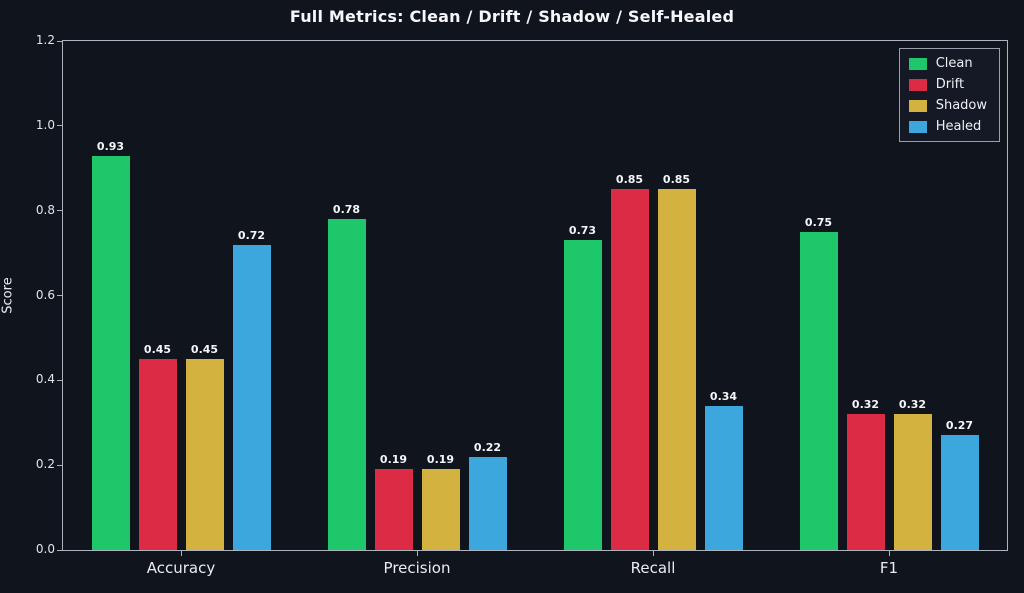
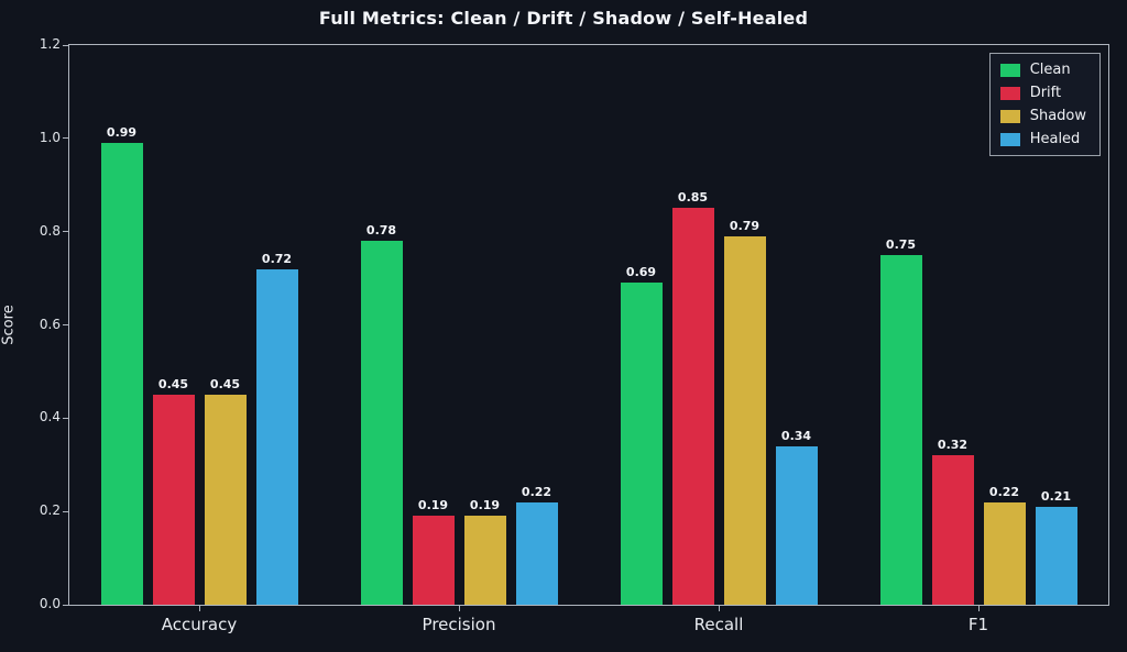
Clean/Accuracy: 0.93 -> 0.99
Clean/Recall: 0.73 -> 0.69
Shadow/Recall: 0.85 -> 0.79
Shadow/F1: 0.32 -> 0.22
Healed/F1: 0.27 -> 0.21
